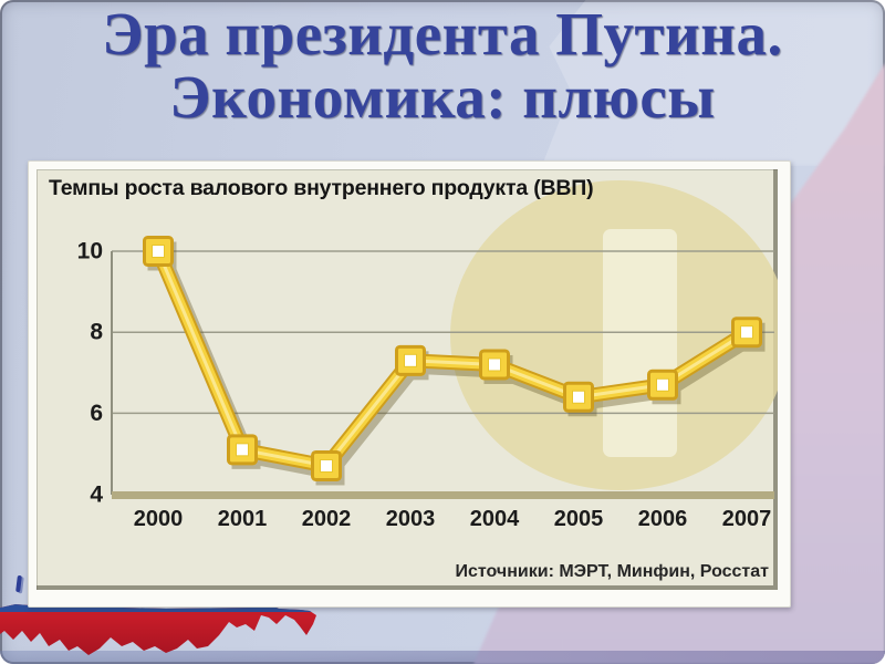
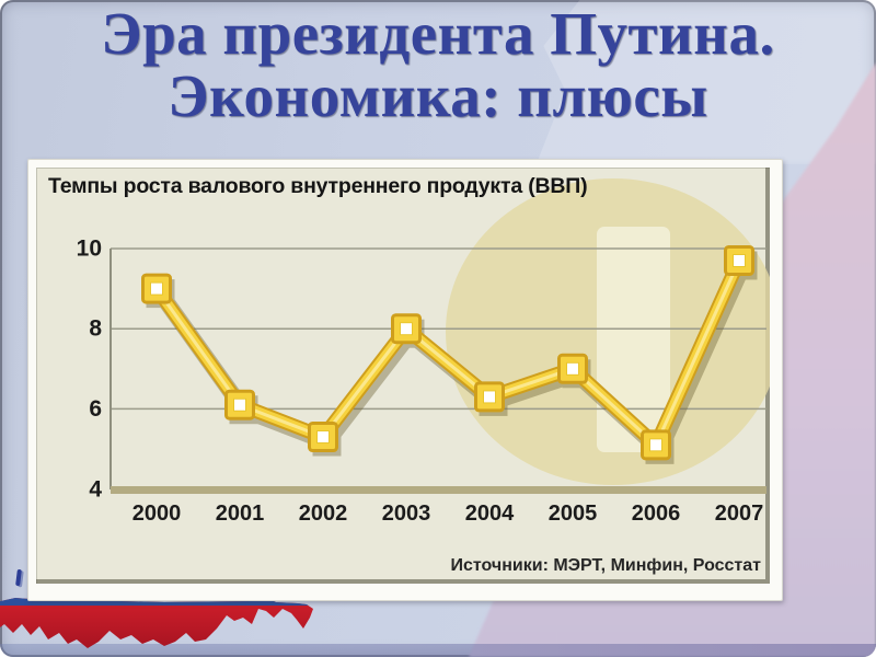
2000: 10.0 -> 9.0
2001: 5.1 -> 6.1
2002: 4.7 -> 5.3
2003: 7.3 -> 8.0
2004: 7.2 -> 6.3
2005: 6.4 -> 7.0
2006: 6.7 -> 5.1
2007: 8.0 -> 9.7
